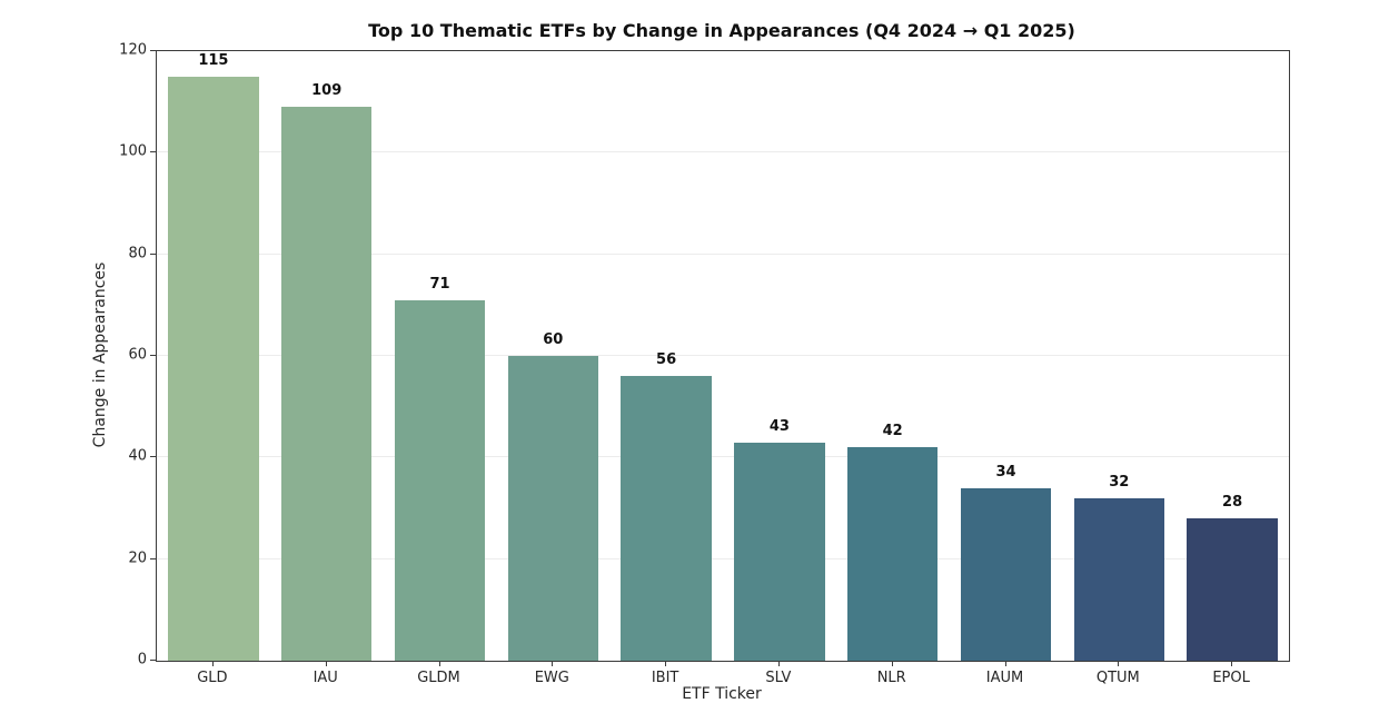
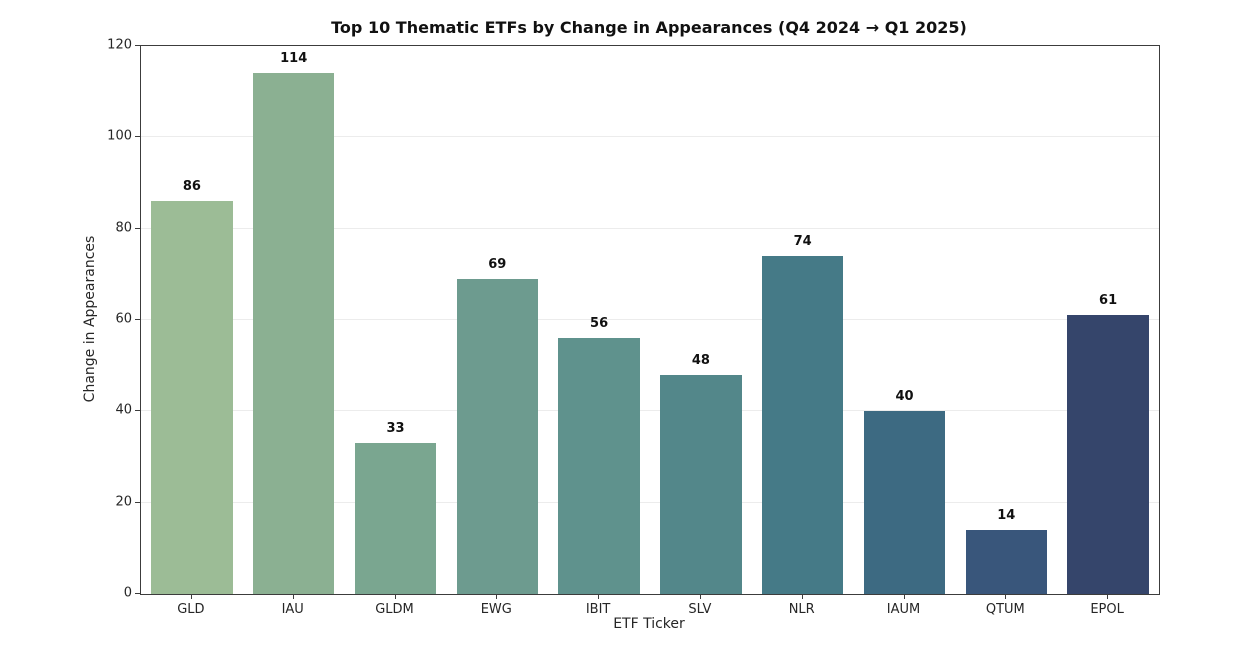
GLD: 115 -> 86
IAU: 109 -> 114
GLDM: 71 -> 33
EWG: 60 -> 69
SLV: 43 -> 48
NLR: 42 -> 74
IAUM: 34 -> 40
QTUM: 32 -> 14
EPOL: 28 -> 61
